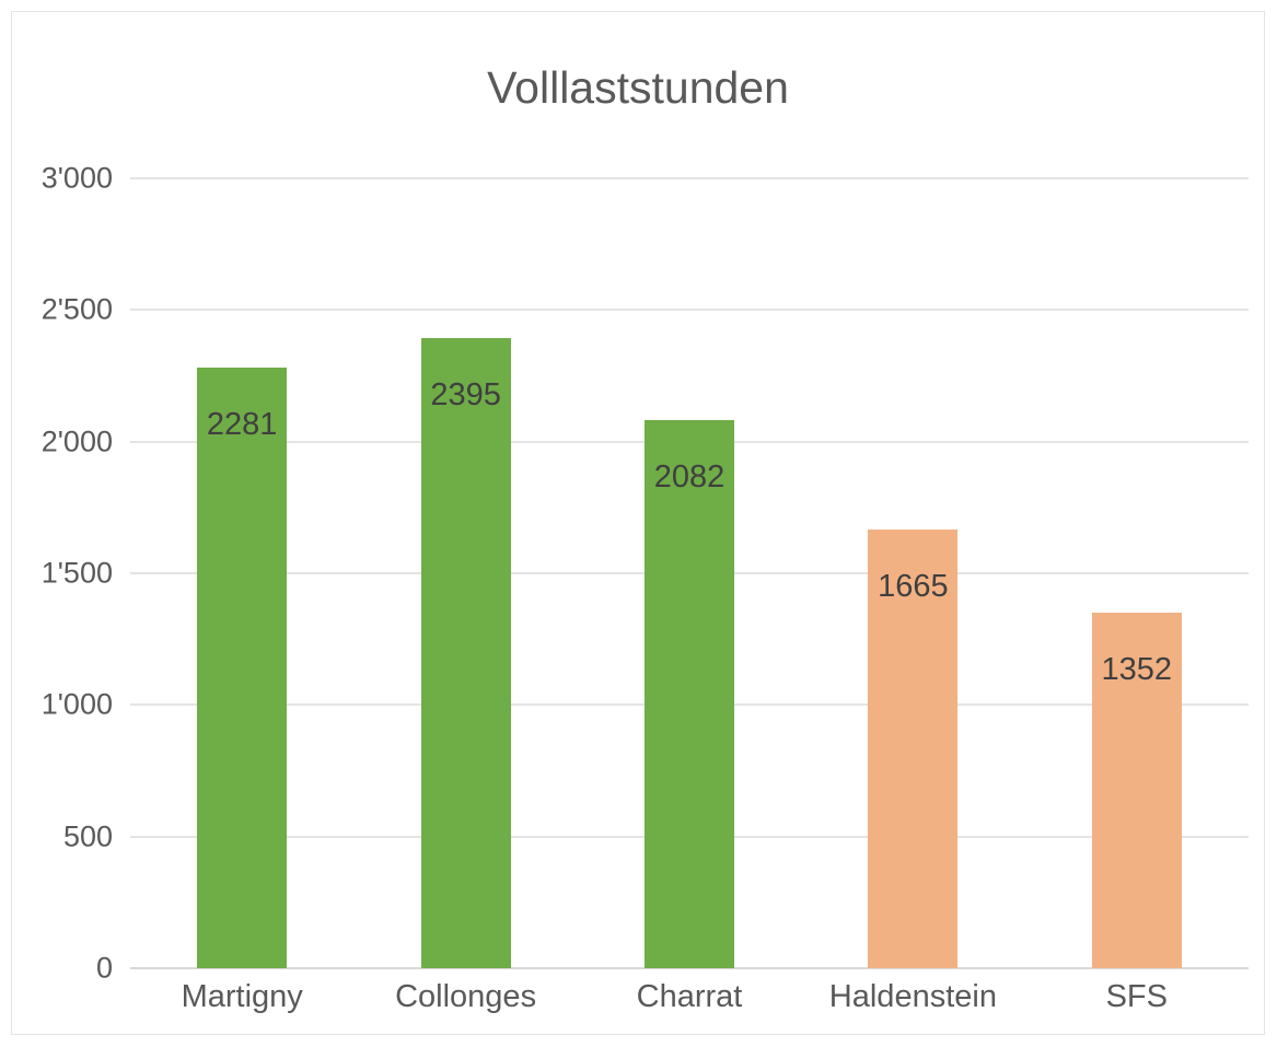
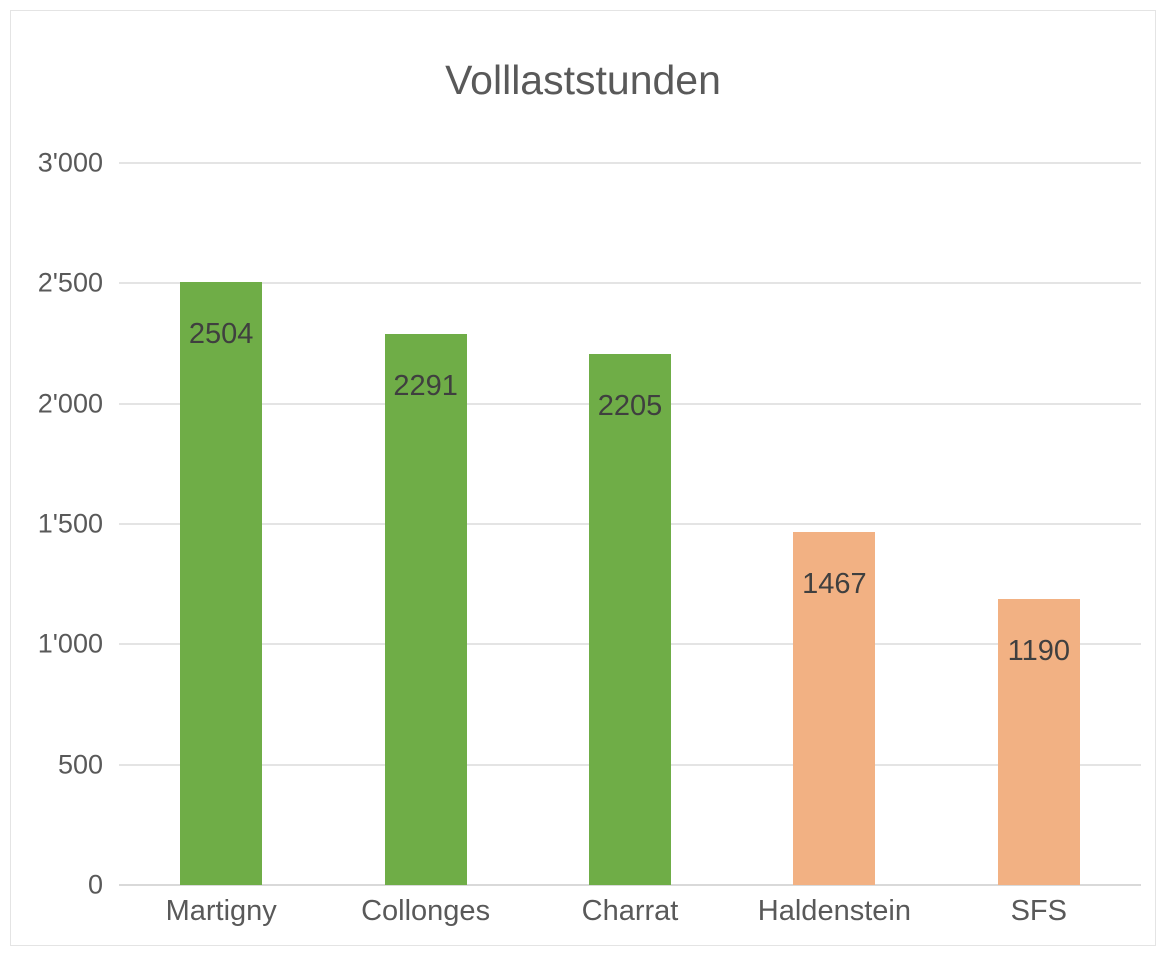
Martigny: 2281 -> 2504
Collonges: 2395 -> 2291
Charrat: 2082 -> 2205
Haldenstein: 1665 -> 1467
SFS: 1352 -> 1190
